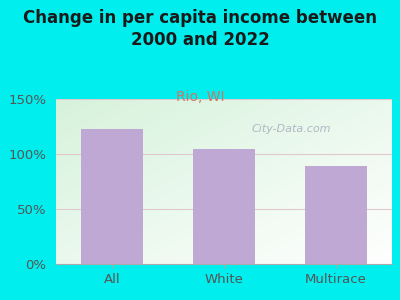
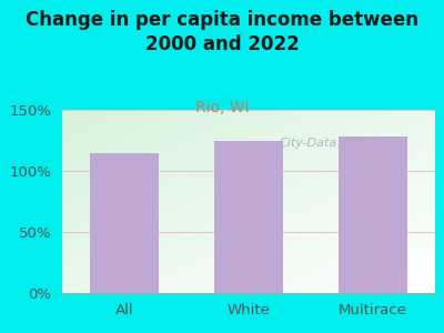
All: 123% -> 115%
White: 105% -> 125%
Multirace: 89% -> 128%
